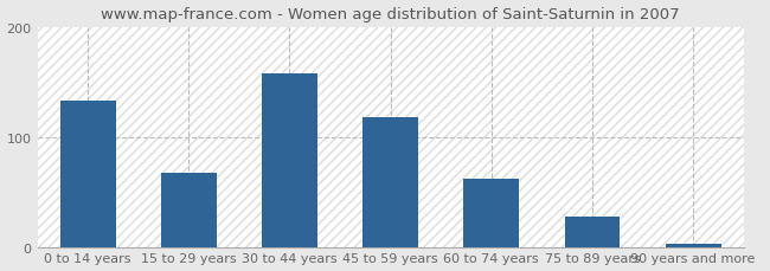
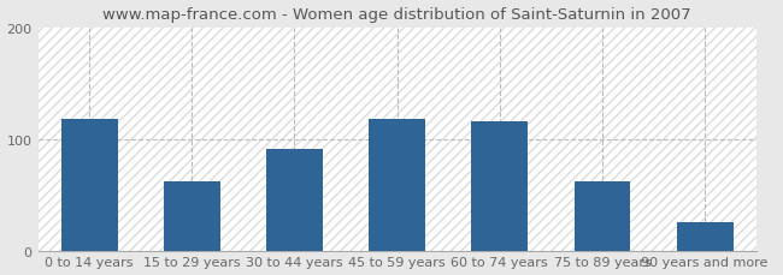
0 to 14 years: 133 -> 118
15 to 29 years: 68 -> 62
30 to 44 years: 158 -> 92
60 to 74 years: 63 -> 116
75 to 89 years: 28 -> 62
90 years and more: 3 -> 26
